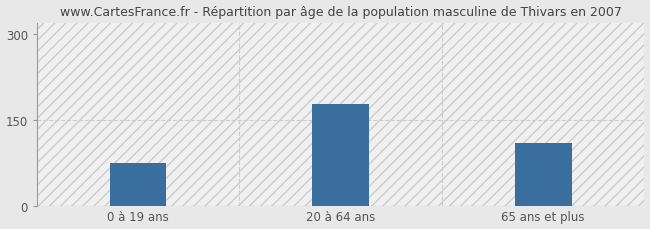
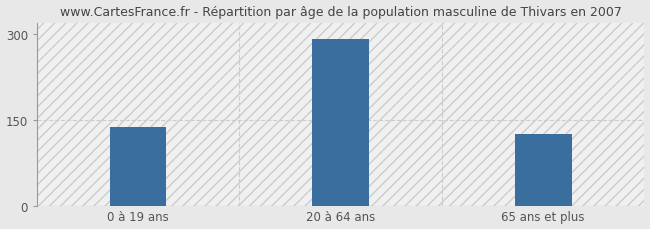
0 à 19 ans: 74 -> 137
20 à 64 ans: 178 -> 291
65 ans et plus: 110 -> 126
